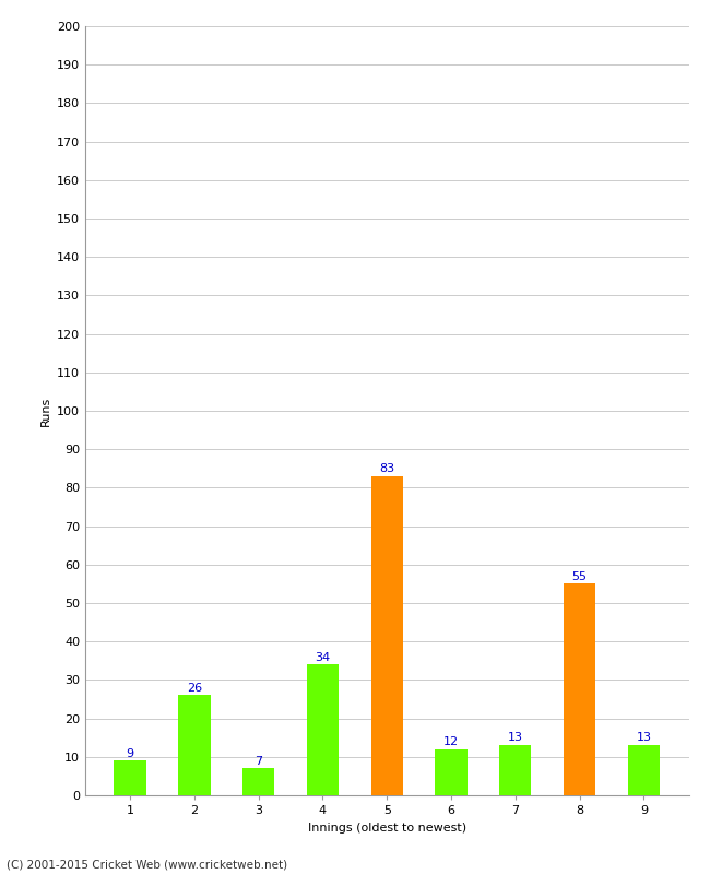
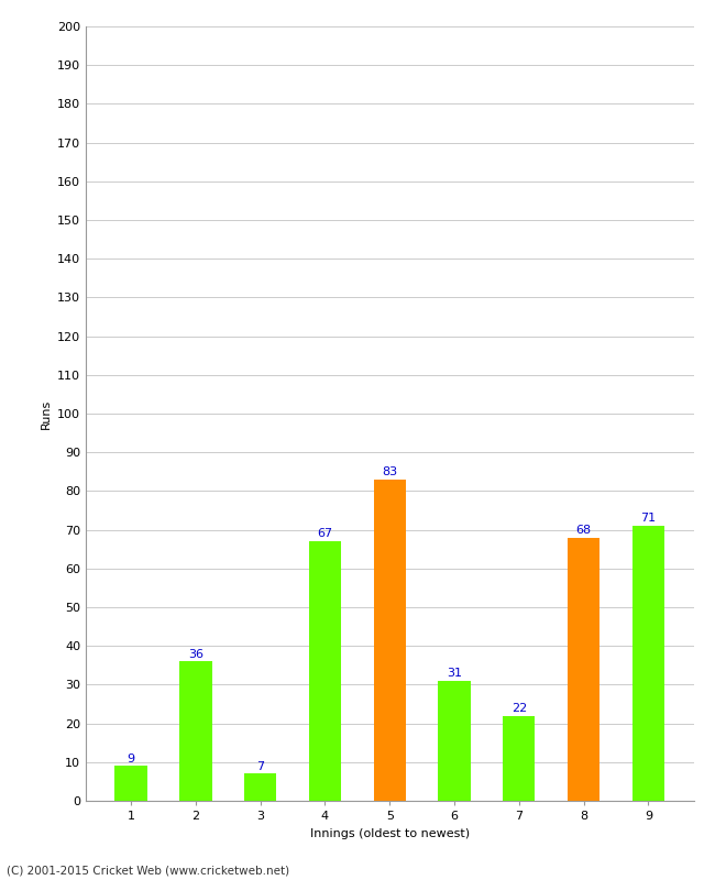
2: 26 -> 36
4: 34 -> 67
6: 12 -> 31
7: 13 -> 22
8: 55 -> 68
9: 13 -> 71
